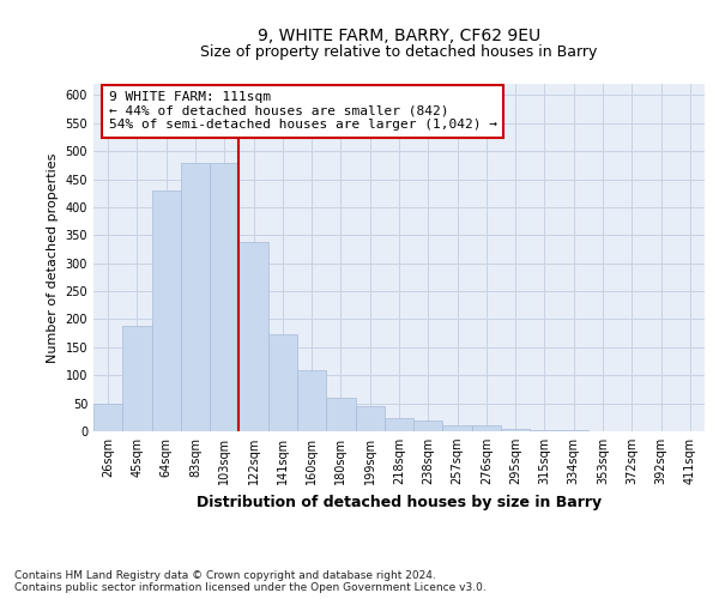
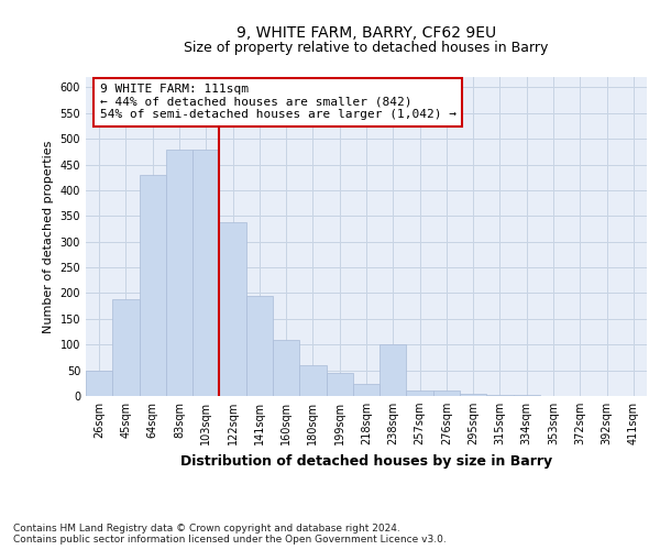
141sqm: 174 -> 195
238sqm: 20 -> 100
